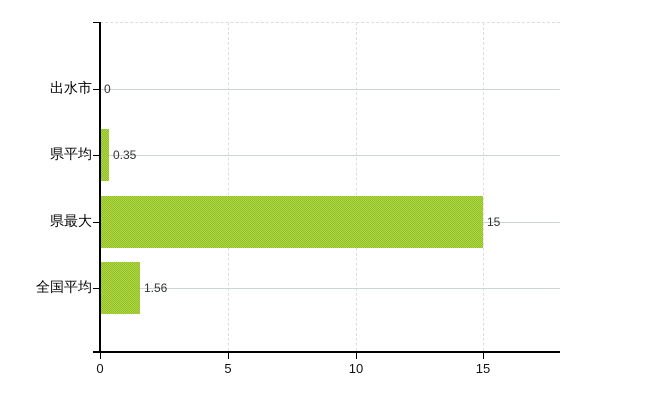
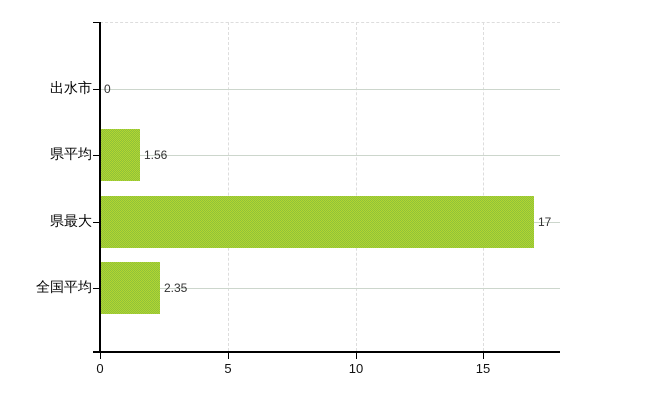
県平均: 0.35 -> 1.56
県最大: 15 -> 17
全国平均: 1.56 -> 2.35
